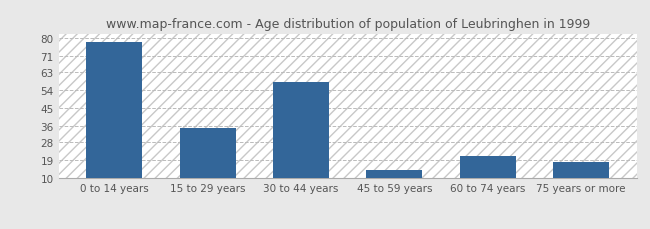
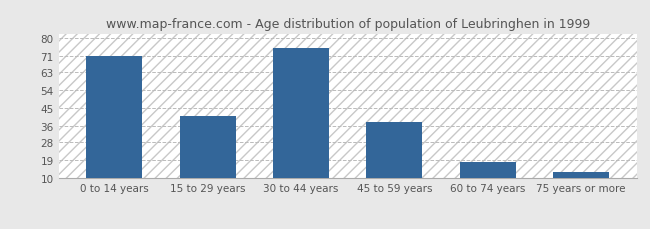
0 to 14 years: 78 -> 71
15 to 29 years: 35 -> 41
30 to 44 years: 58 -> 75
45 to 59 years: 14 -> 38
60 to 74 years: 21 -> 18
75 years or more: 18 -> 13
